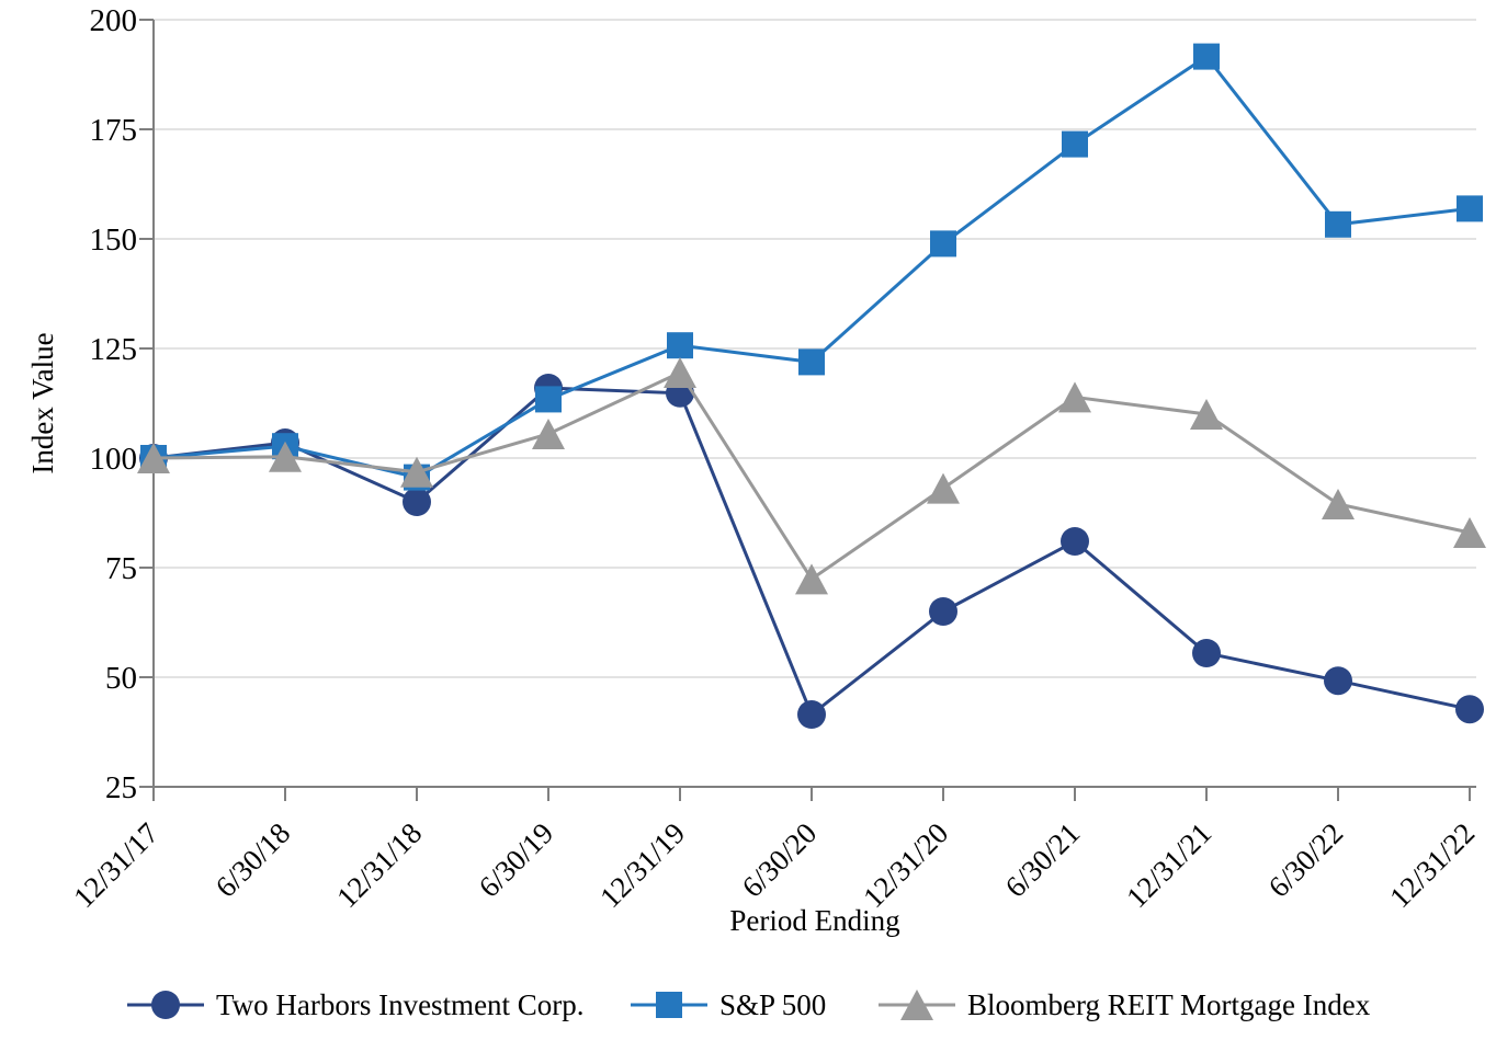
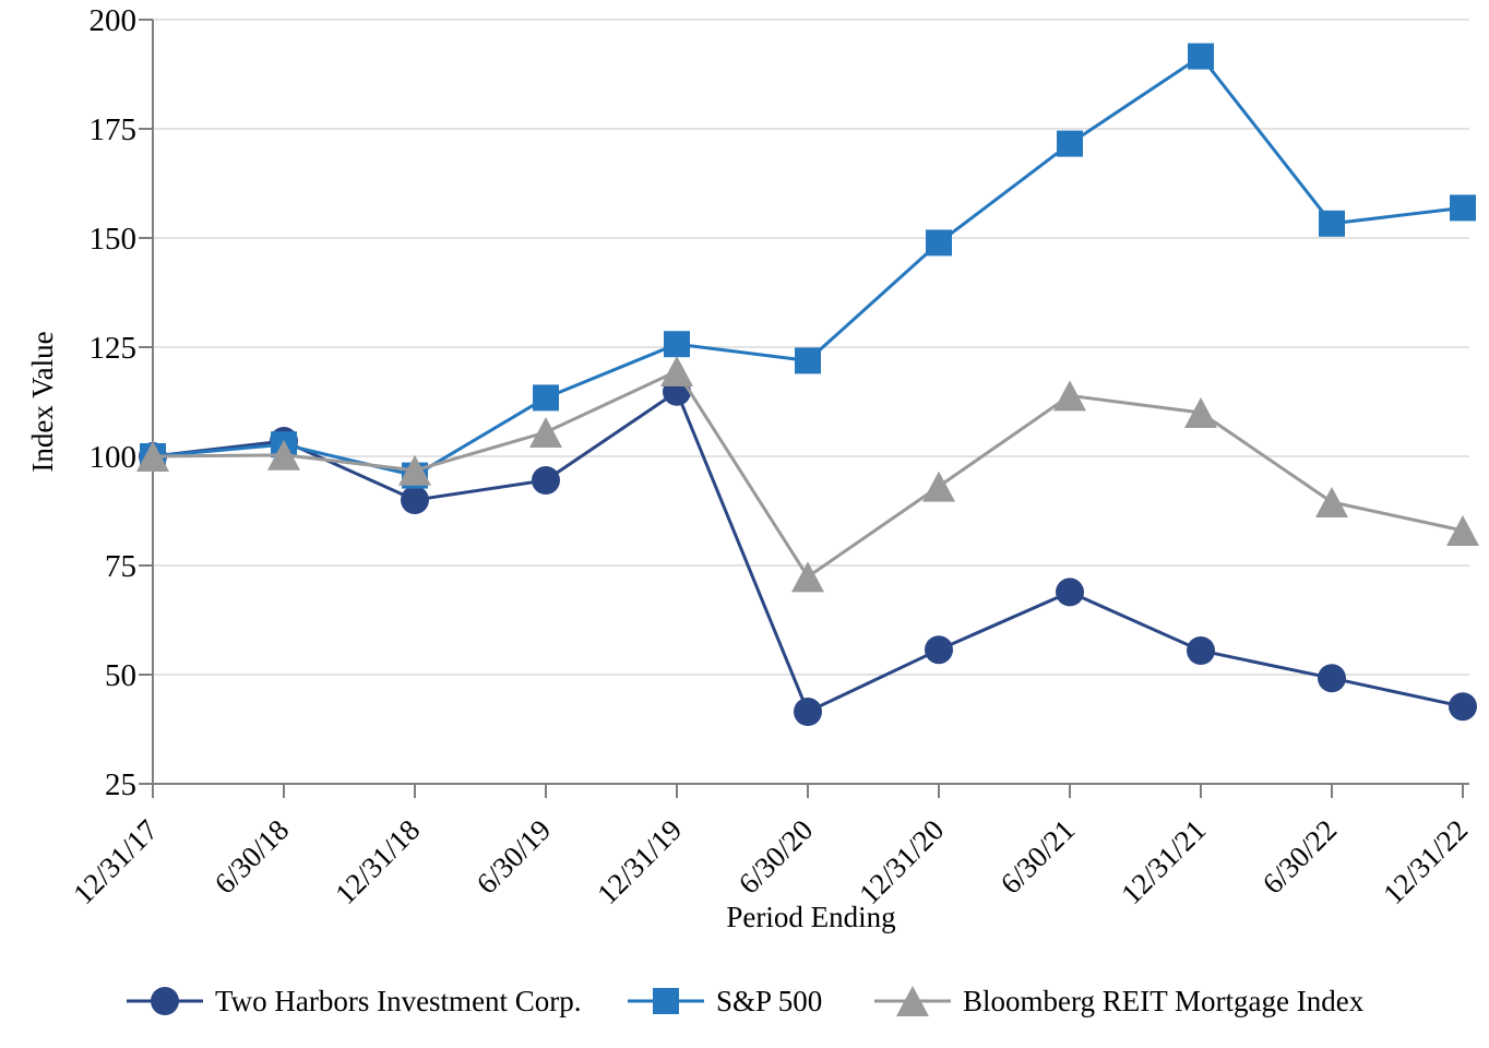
Two Harbors Investment Corp./6/30/19: 116 -> 94
Two Harbors Investment Corp./12/31/20: 65 -> 56
Two Harbors Investment Corp./6/30/21: 81 -> 69
